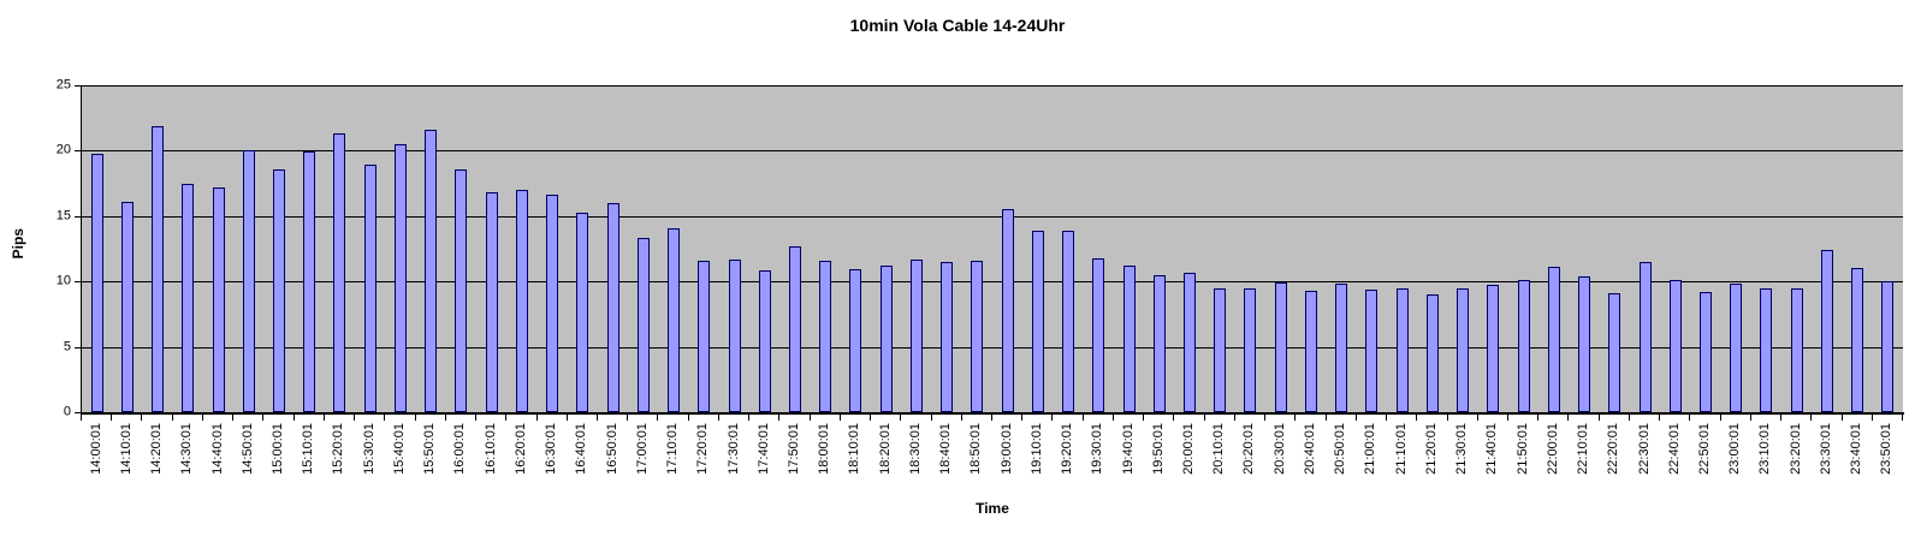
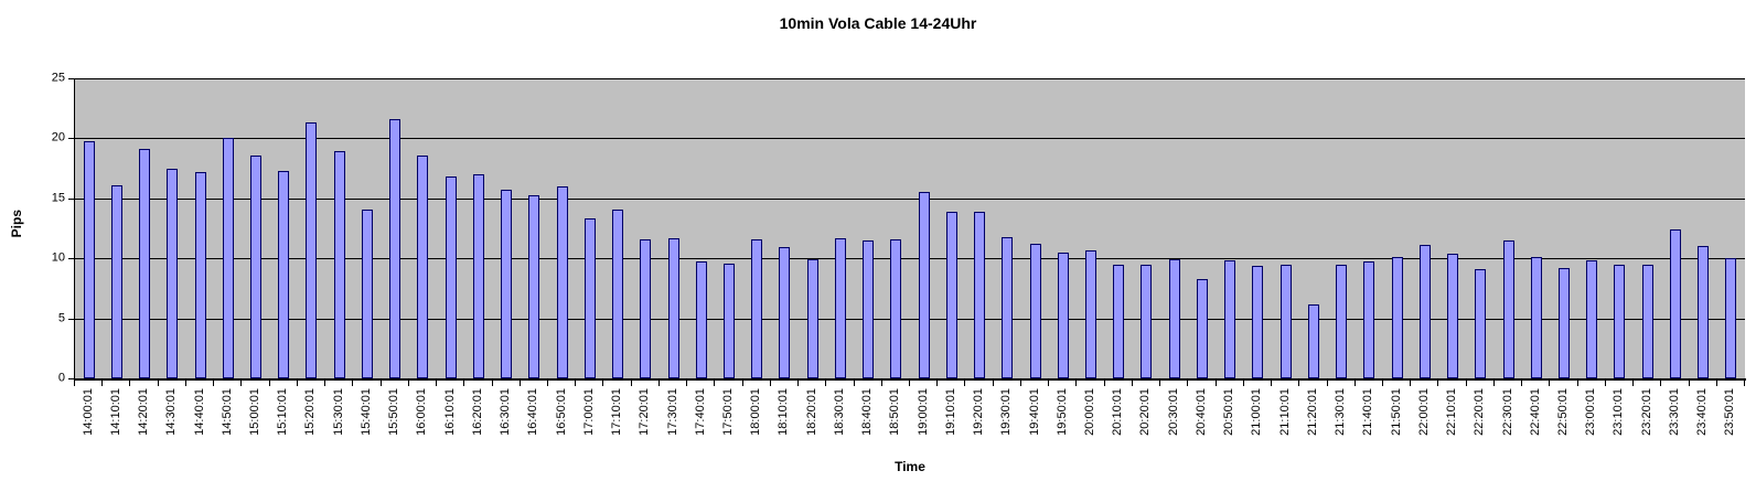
14:20:01: 21.9 -> 19.1
15:10:01: 19.9 -> 17.3
15:40:01: 20.5 -> 14.1
16:30:01: 16.6 -> 15.7
17:40:01: 10.8 -> 9.7
17:50:01: 12.7 -> 9.6
18:20:01: 11.2 -> 9.9
20:40:01: 9.3 -> 8.3
21:20:01: 9.0 -> 6.2
